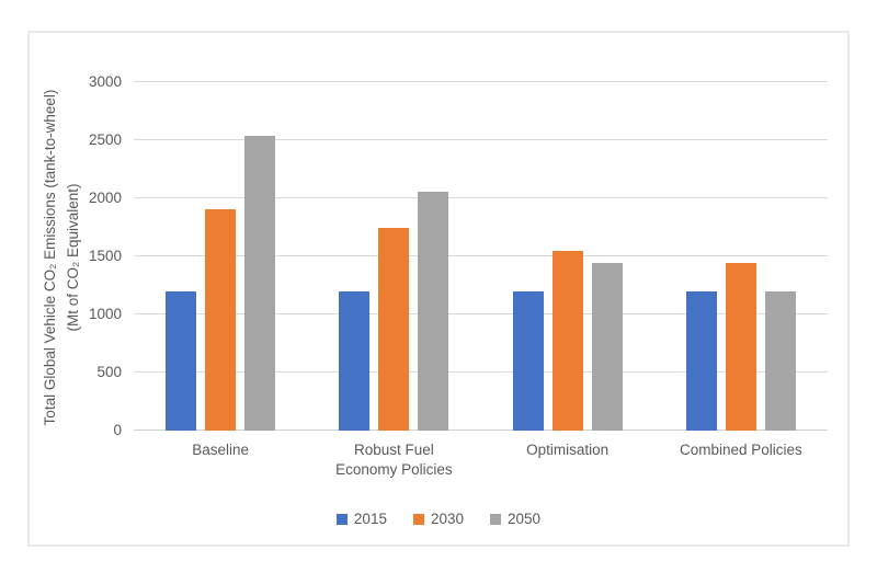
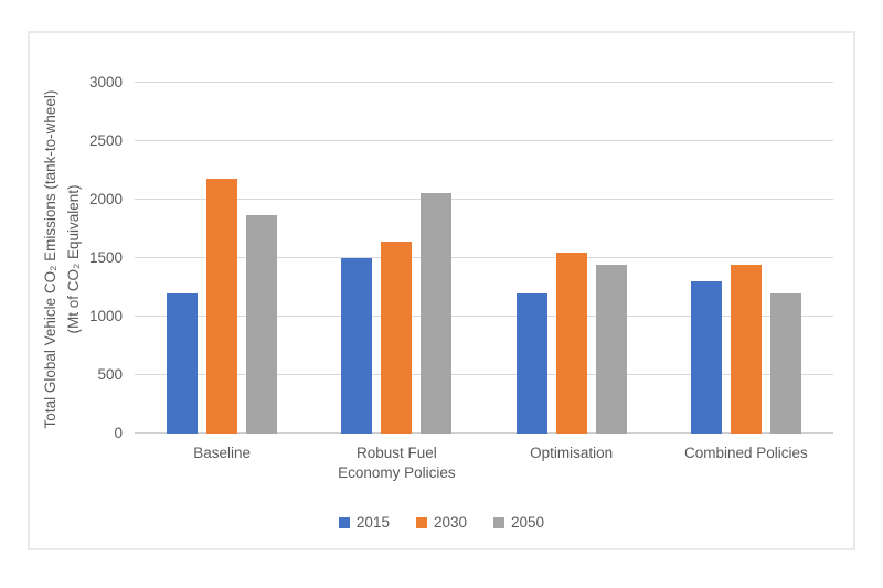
2030/Baseline: 1910 -> 2180
2050/Baseline: 2540 -> 1870
2015/Robust Fuel Economy Policies: 1200 -> 1500
2030/Robust Fuel Economy Policies: 1750 -> 1640
2015/Combined Policies: 1200 -> 1300
